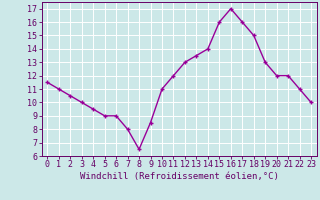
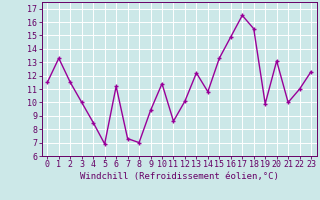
1: 11.0 -> 13.3
2: 10.5 -> 11.5
4: 9.5 -> 8.5
5: 9.0 -> 6.9
6: 9.0 -> 11.2
7: 8.0 -> 7.3
8: 6.5 -> 7.0
9: 8.5 -> 9.4
10: 11.0 -> 11.4
11: 12.0 -> 8.6
12: 13.0 -> 10.1
13: 13.5 -> 12.2
14: 14.0 -> 10.8
15: 16.0 -> 13.3
16: 17.0 -> 14.9
17: 16.0 -> 16.5
18: 15.0 -> 15.5
19: 13.0 -> 9.9
20: 12.0 -> 13.1
21: 12.0 -> 10.0
23: 10.0 -> 12.3
